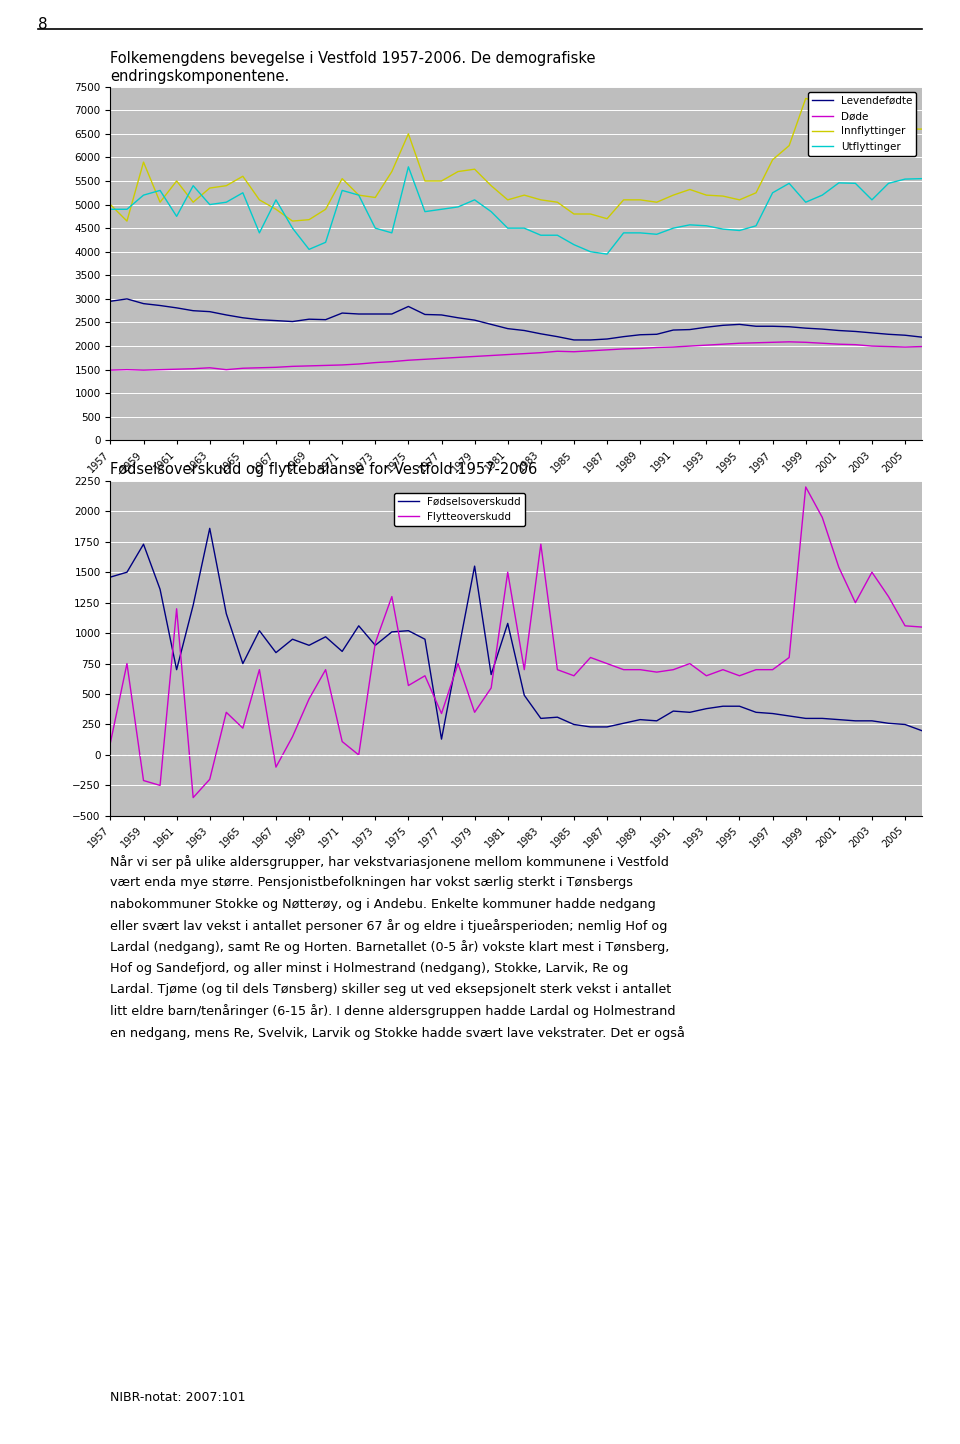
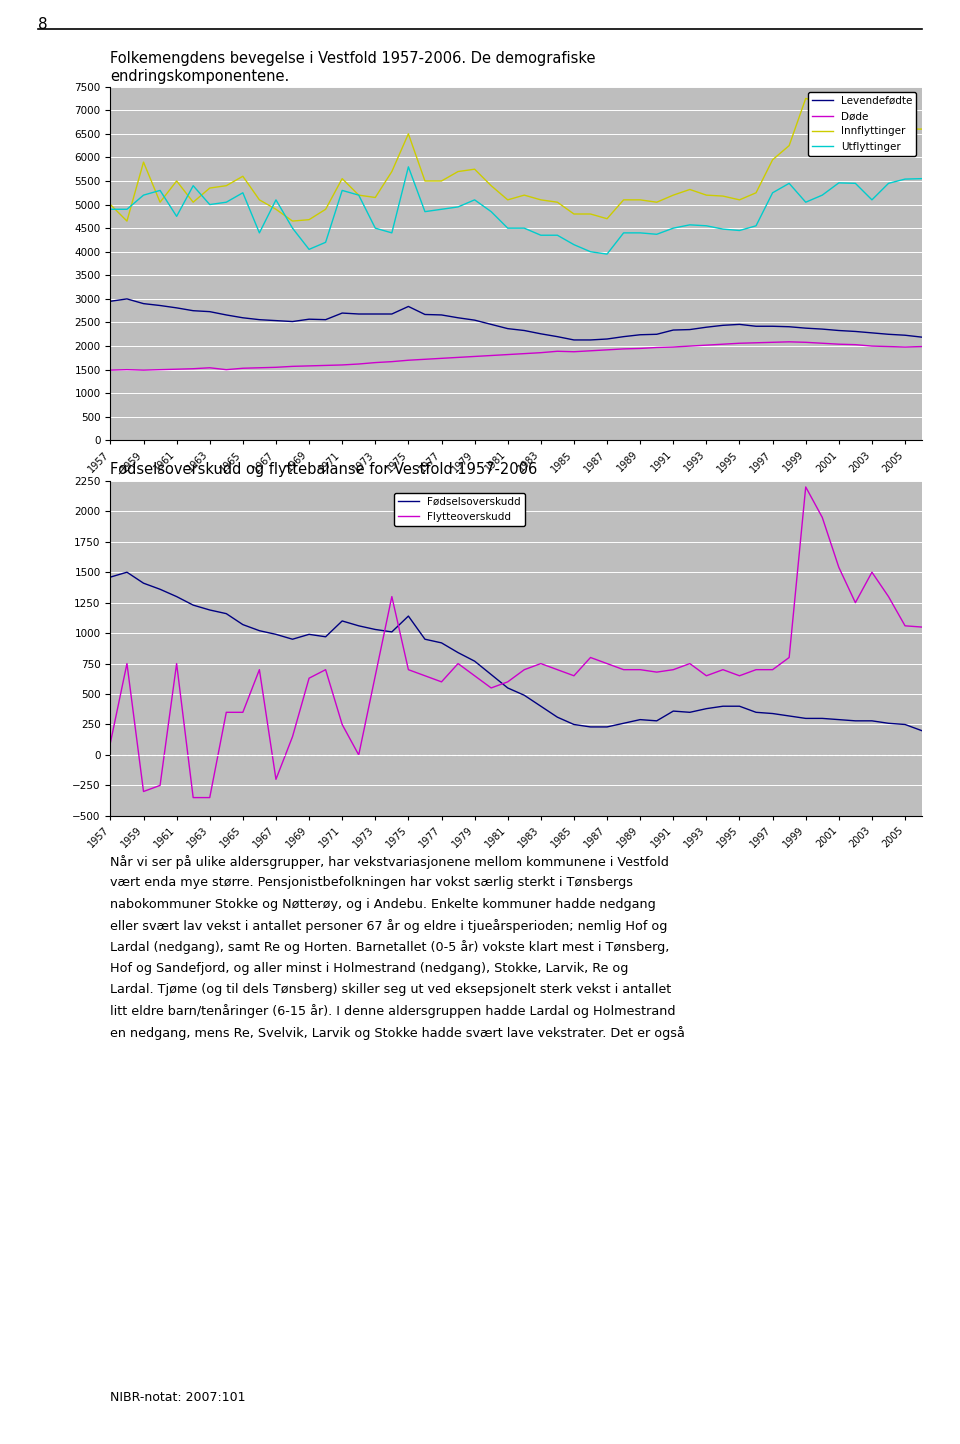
Fødselsoverskudd/1959: 1730 -> 1410
Flytteoverskudd/1959: -210 -> -300
Fødselsoverskudd/1961: 700 -> 1300
Flytteoverskudd/1961: 1200 -> 750
Fødselsoverskudd/1963: 1860 -> 1190
Flytteoverskudd/1963: -200 -> -350
Fødselsoverskudd/1965: 750 -> 1070
Flytteoverskudd/1965: 220 -> 350
Fødselsoverskudd/1967: 840 -> 990
Flytteoverskudd/1967: -100 -> -200
Fødselsoverskudd/1969: 900 -> 990
Flytteoverskudd/1969: 460 -> 630
Fødselsoverskudd/1971: 850 -> 1100
Flytteoverskudd/1971: 110 -> 250
Fødselsoverskudd/1973: 900 -> 1030
Flytteoverskudd/1973: 920 -> 650
Fødselsoverskudd/1975: 1020 -> 1140
Flytteoverskudd/1975: 570 -> 700
Fødselsoverskudd/1977: 130 -> 920
Flytteoverskudd/1977: 340 -> 600
Fødselsoverskudd/1979: 1550 -> 770
Flytteoverskudd/1979: 350 -> 650
Fødselsoverskudd/1981: 1080 -> 550
Flytteoverskudd/1981: 1500 -> 600
Fødselsoverskudd/1983: 300 -> 400
Flytteoverskudd/1983: 1730 -> 750
